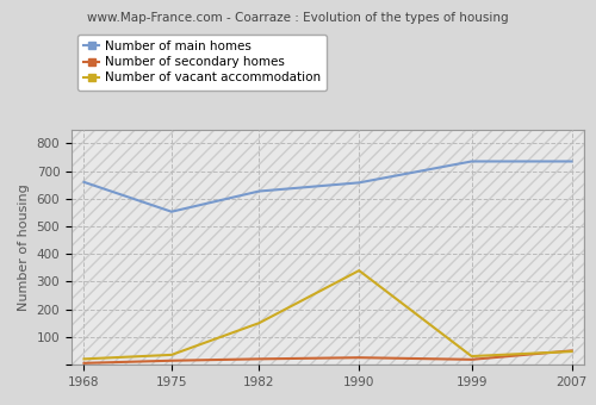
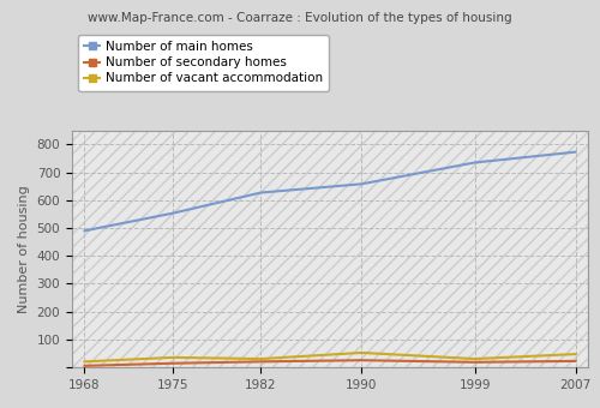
Number of main homes/1968: 660 -> 490
Number of vacant accommodation/1982: 150 -> 30
Number of vacant accommodation/1990: 340 -> 52
Number of main homes/2007: 735 -> 773
Number of secondary homes/2007: 50 -> 22
